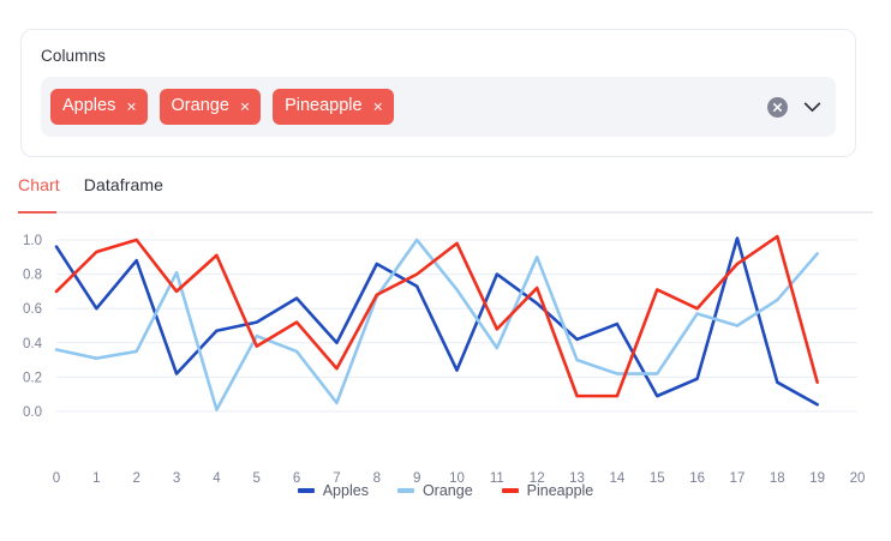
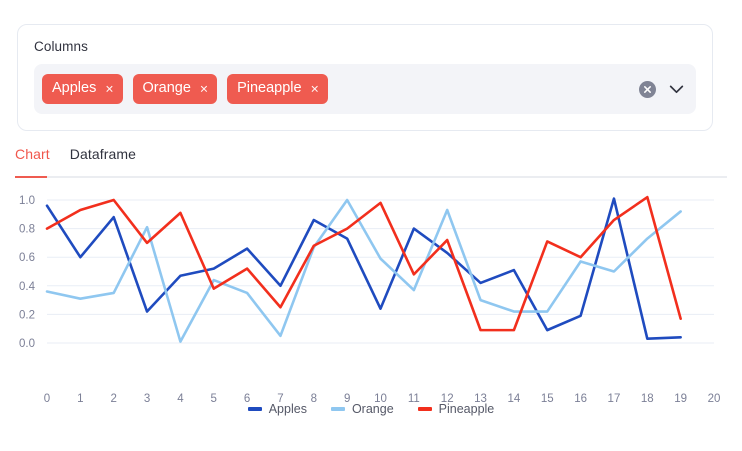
Pineapple/0: 0.70 -> 0.80
Orange/10: 0.71 -> 0.59
Orange/12: 0.90 -> 0.93
Apples/18: 0.17 -> 0.03
Orange/18: 0.65 -> 0.73
